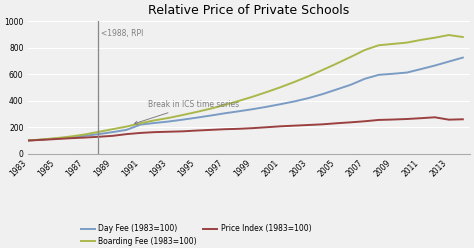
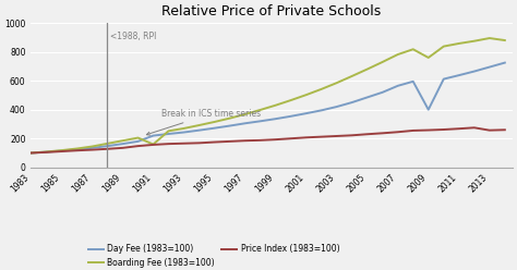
Boarding Fee (1983=100)/1991: 230 -> 160
Day Fee (1983=100)/2009: 600 -> 400
Boarding Fee (1983=100)/2009: 830 -> 760
